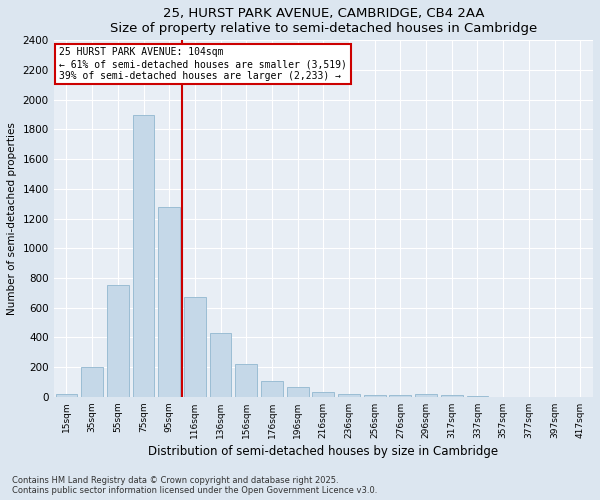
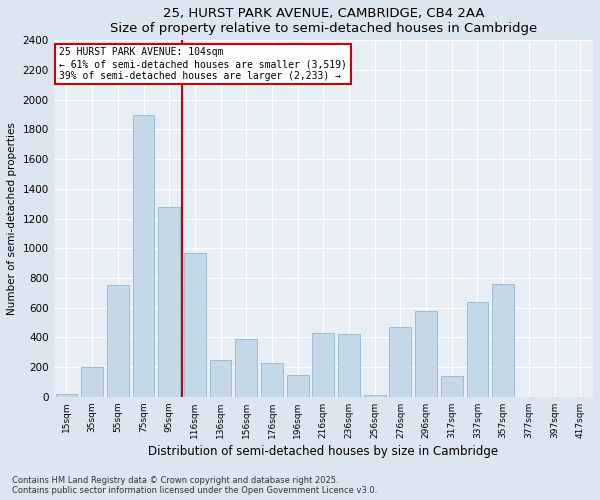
116sqm: 670 -> 970
136sqm: 430 -> 250
156sqm: 220 -> 390
176sqm: 110 -> 230
196sqm: 60 -> 150
216sqm: 40 -> 430
236sqm: 20 -> 420
276sqm: 10 -> 470
296sqm: 20 -> 580
317sqm: 10 -> 140
337sqm: 0 -> 640
357sqm: 0 -> 760
